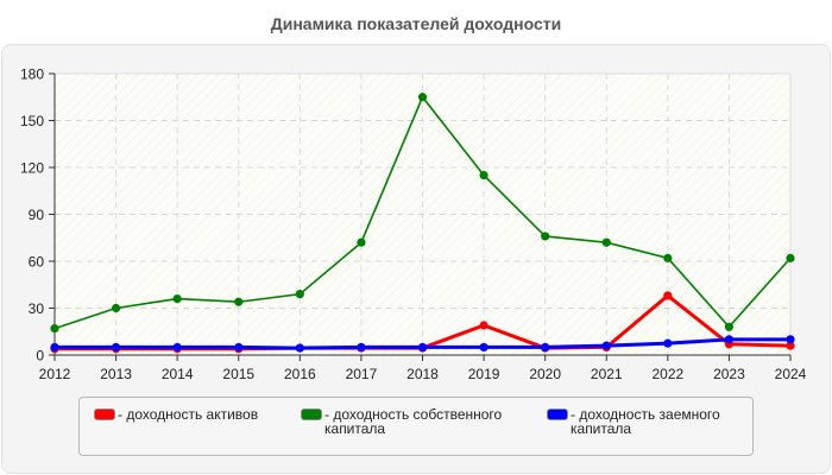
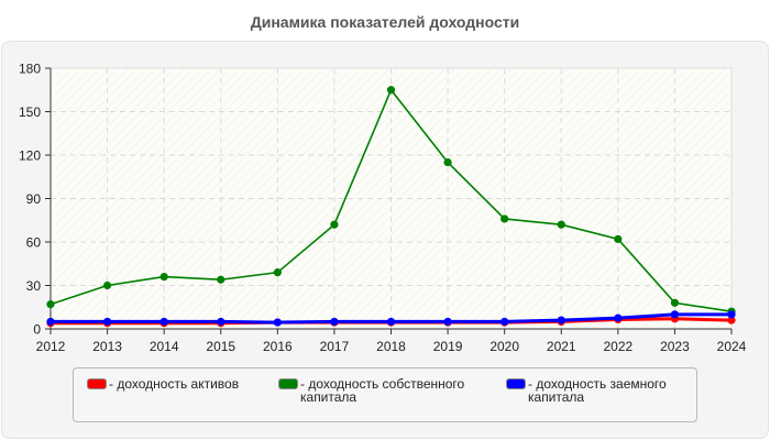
- доходность активов/2019: 19 -> 4
- доходность активов/2022: 38 -> 6
- доходность собственного капитала/2024: 62 -> 12
